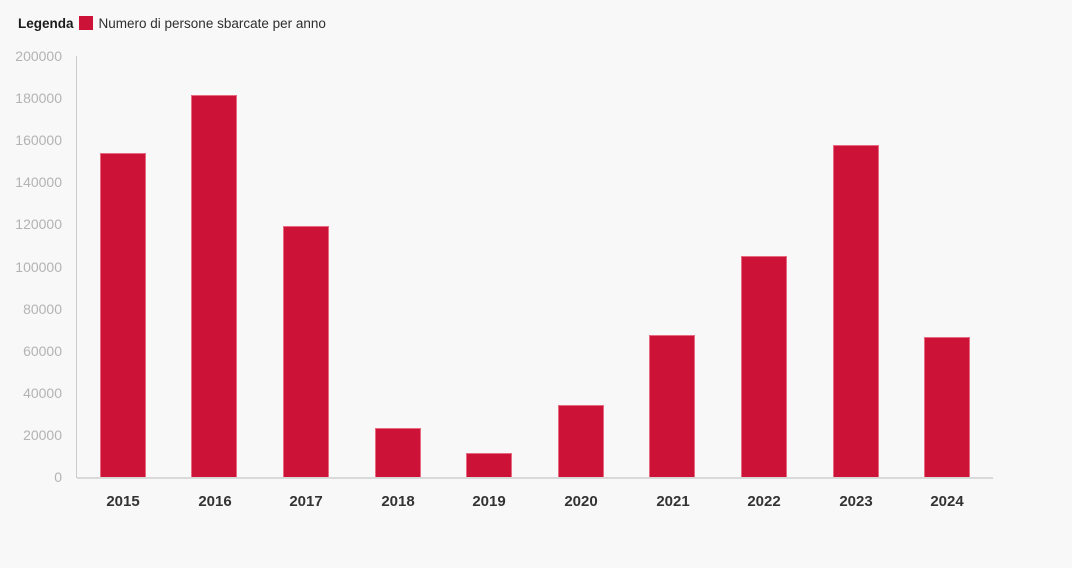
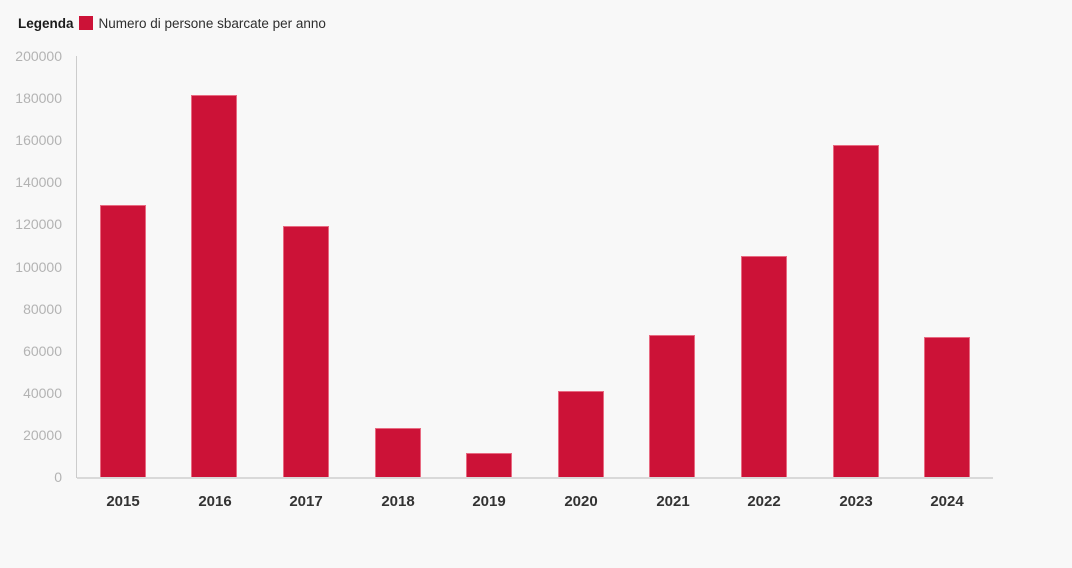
2015: 154000 -> 129000
2020: 34000 -> 41000
